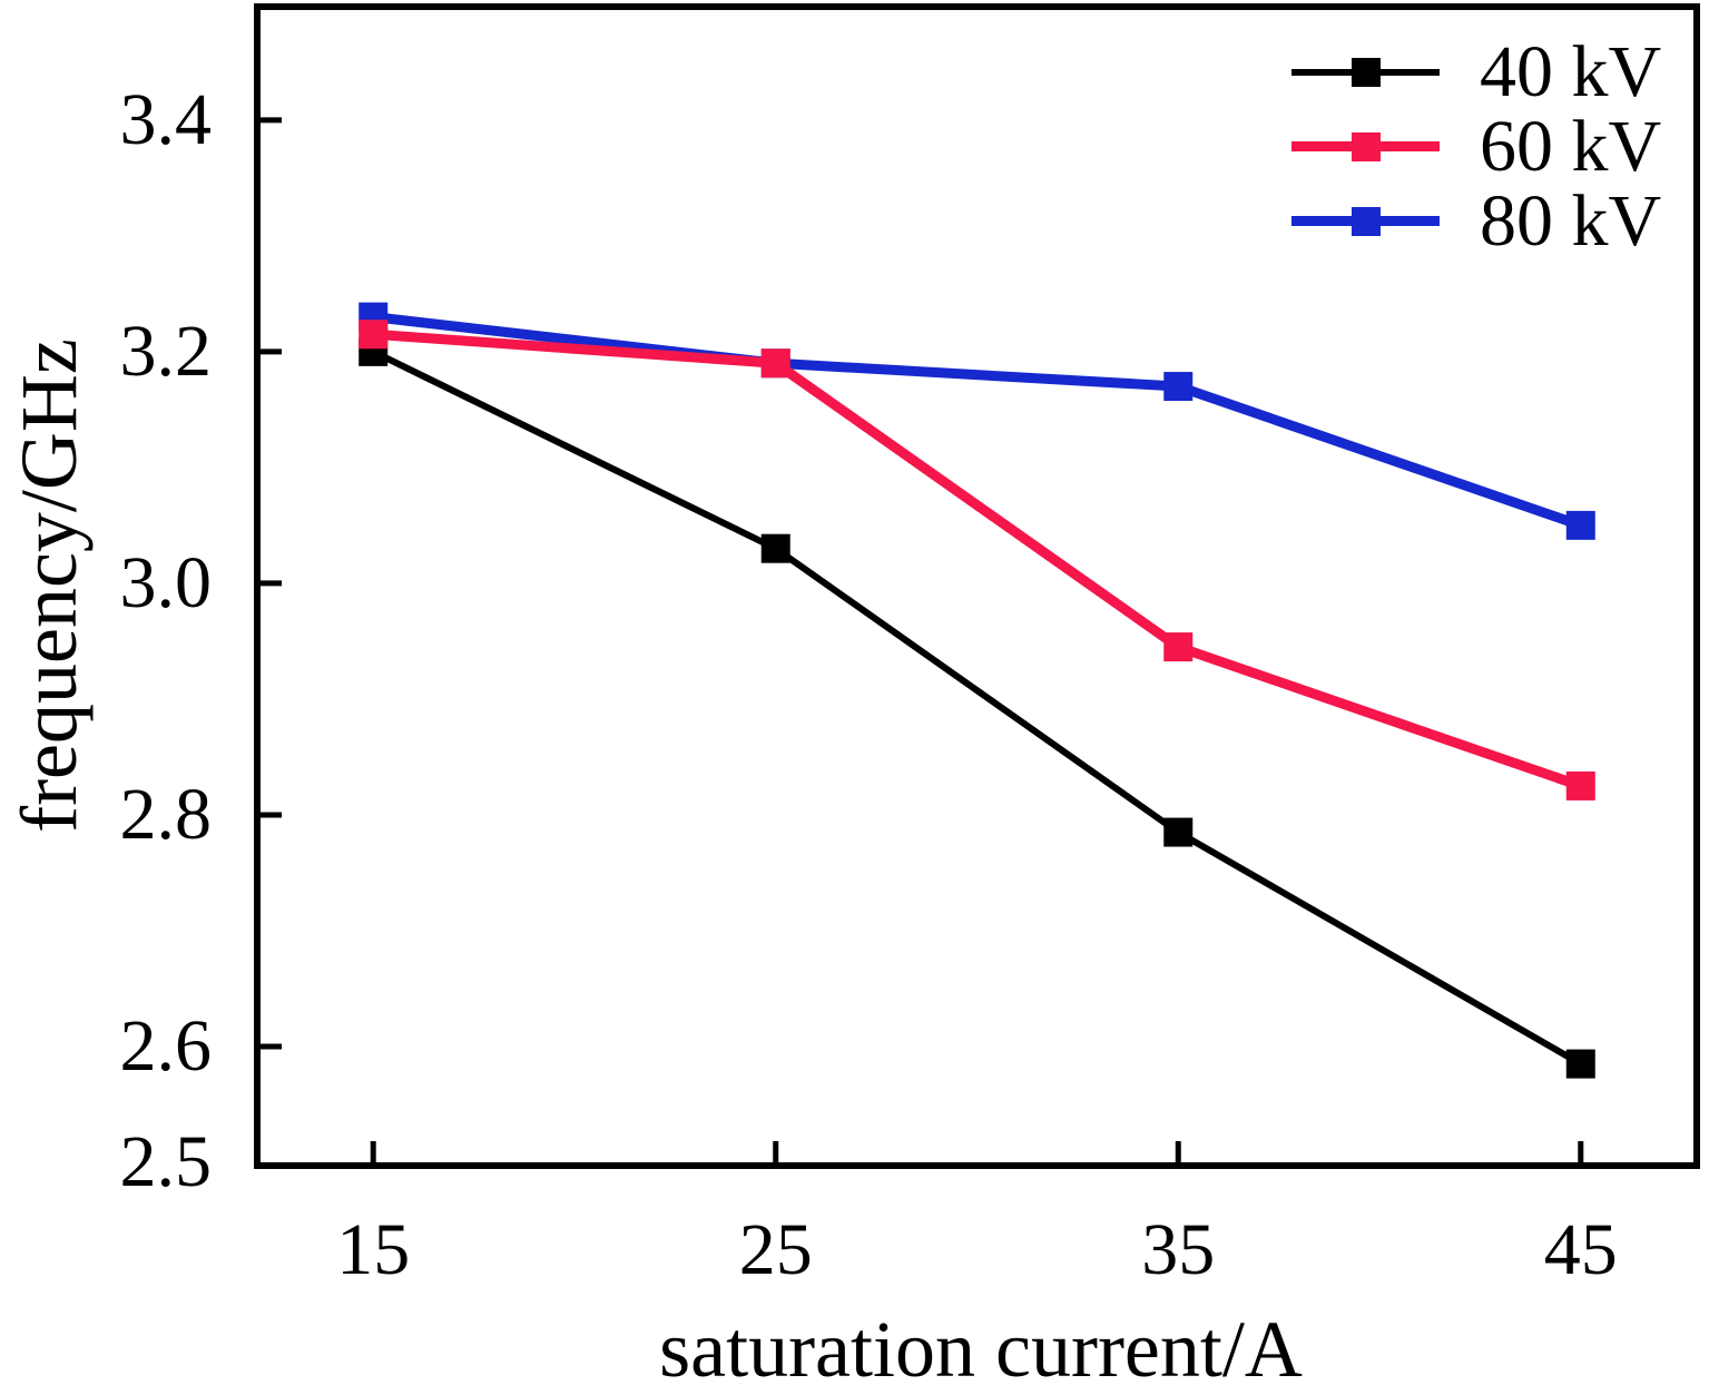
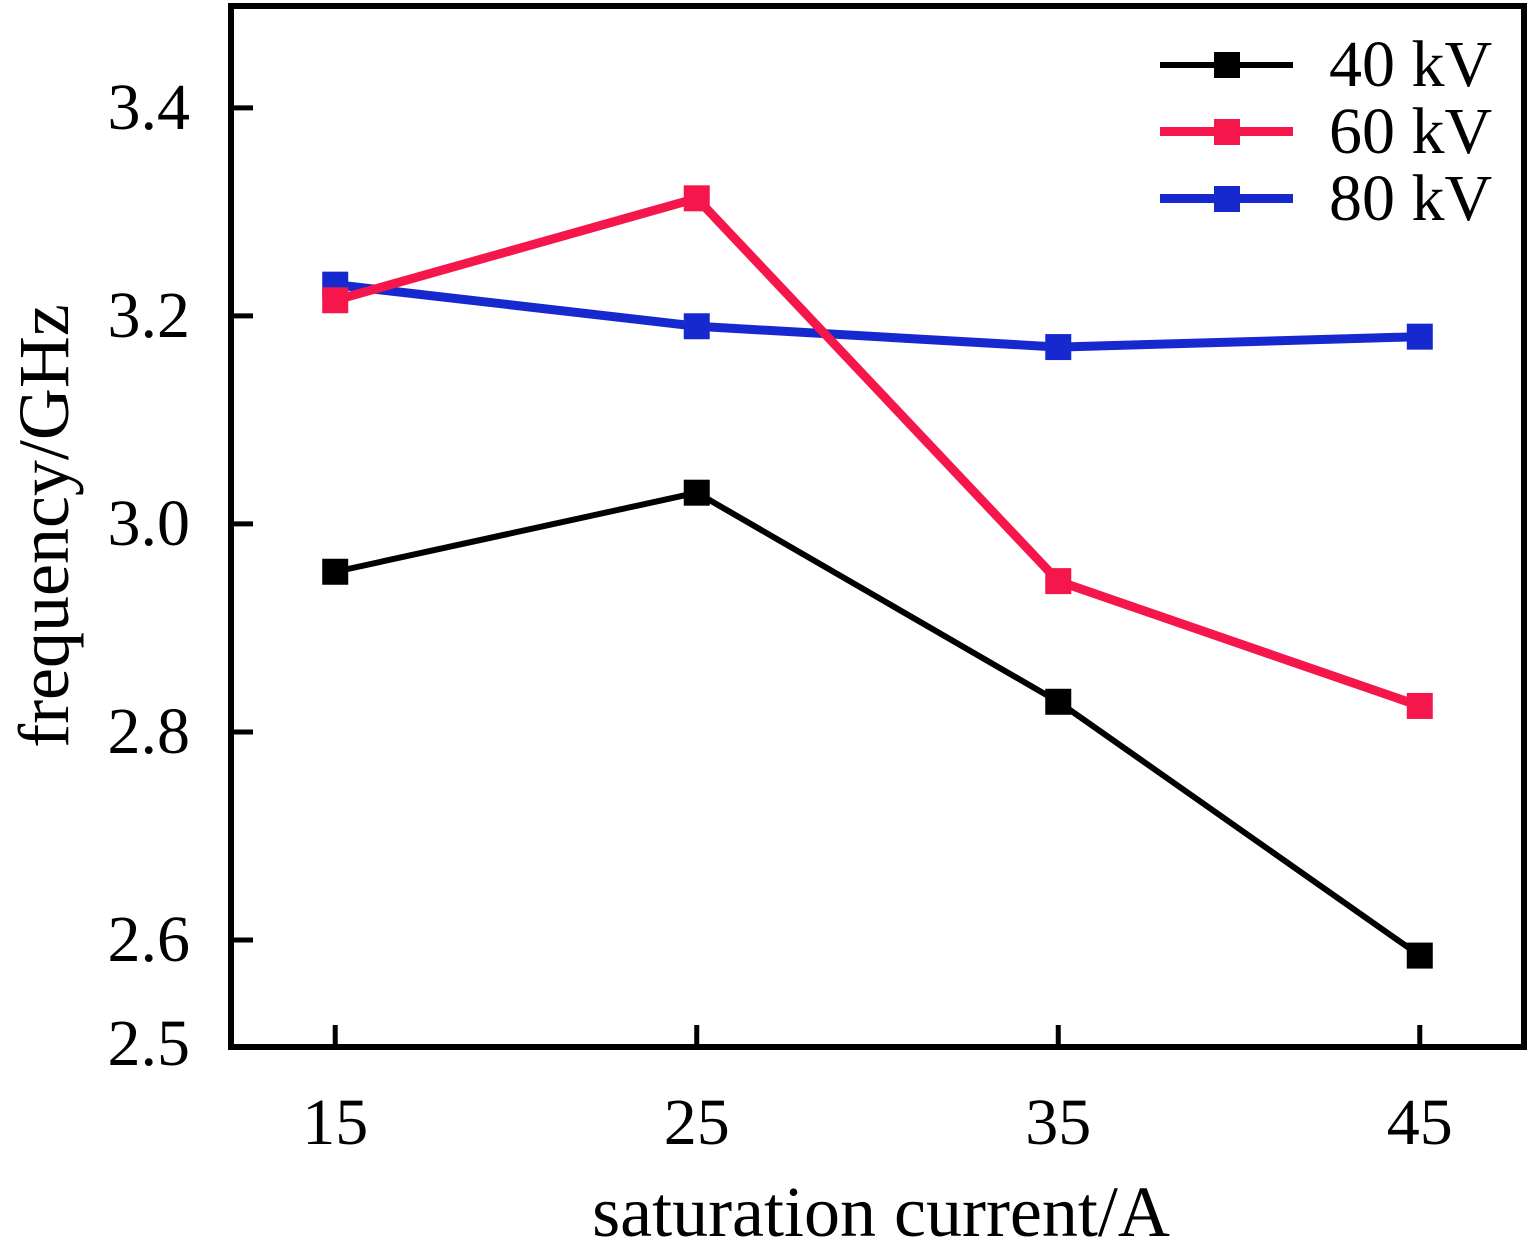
40 kV/15: 3.200 -> 2.954
60 kV/25: 3.190 -> 3.313
40 kV/35: 2.785 -> 2.829
80 kV/45: 3.05 -> 3.18
